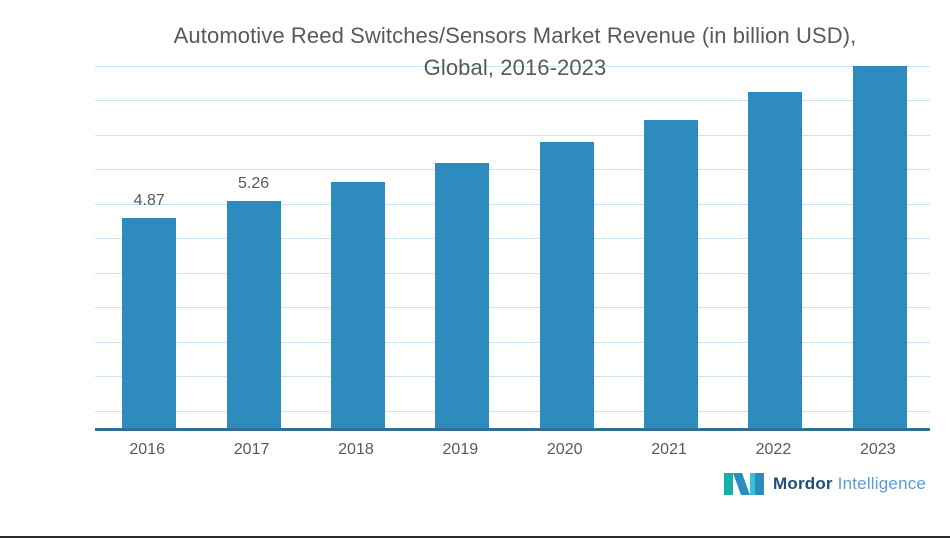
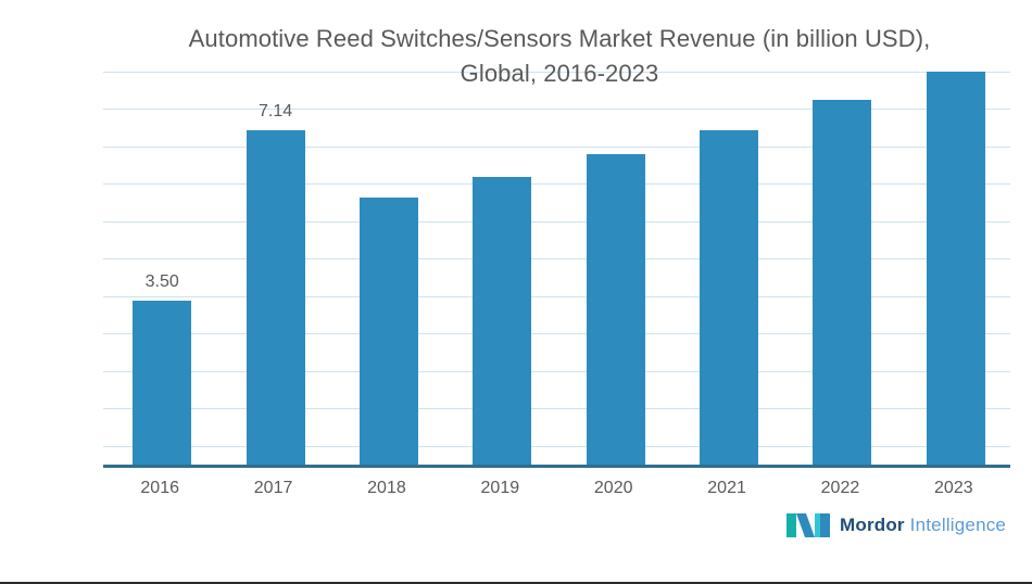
2016: 4.87 -> 3.50
2017: 5.26 -> 7.14
